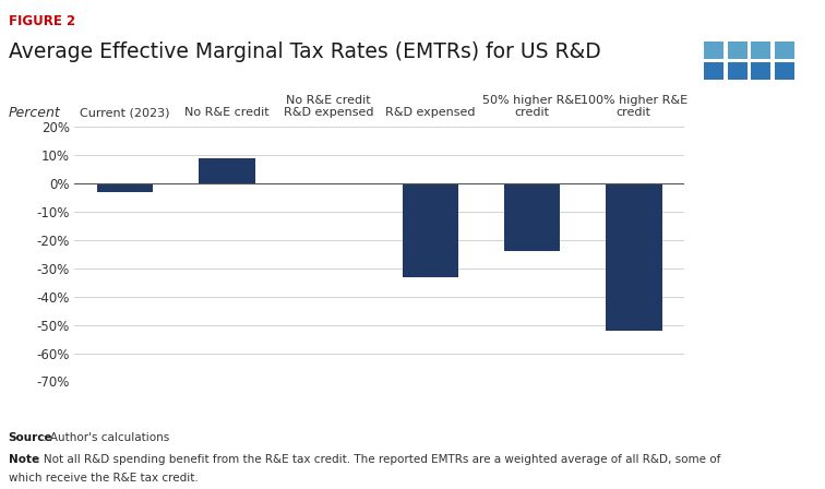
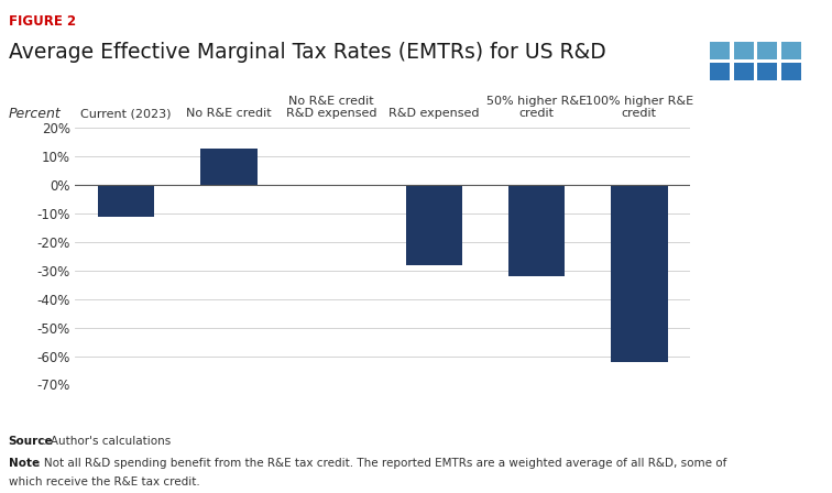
Current (2023): -3% -> -11%
No R&E credit: 9% -> 13%
R&D expensed: -33% -> -28%
50% higher R&E credit: -24% -> -32%
100% higher R&E credit: -52% -> -62%
